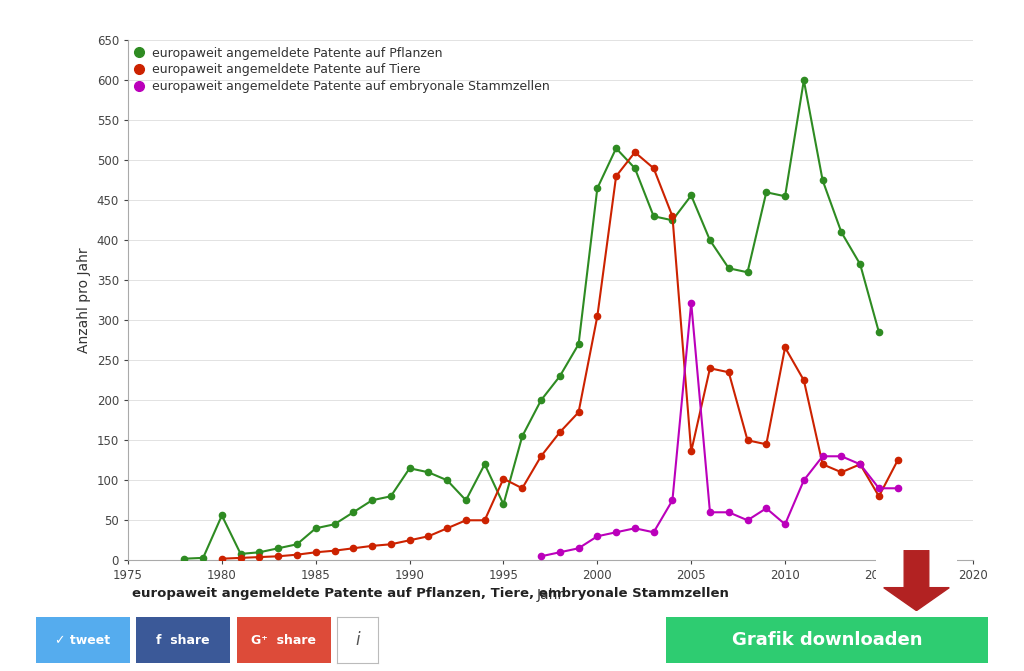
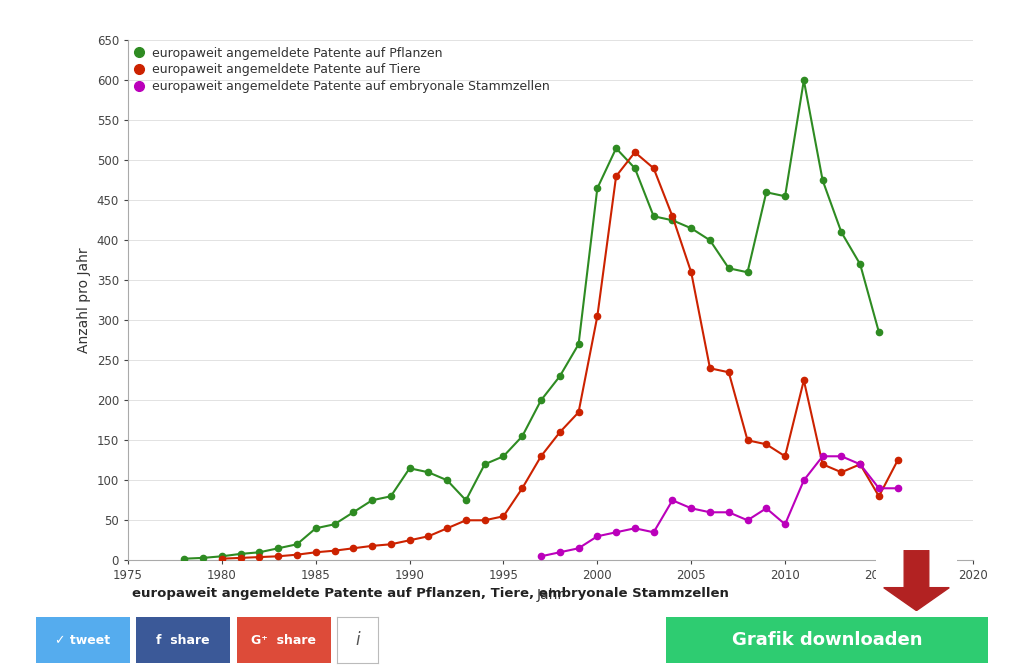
europaweit angemeldete Patente auf Pflanzen/1980: 56 -> 5
europaweit angemeldete Patente auf Pflanzen/1995: 70 -> 130
europaweit angemeldete Patente auf Tiere/1995: 102 -> 55
europaweit angemeldete Patente auf Pflanzen/2005: 456 -> 415
europaweit angemeldete Patente auf Tiere/2005: 136 -> 360
europaweit angemeldete Patente auf embryonale Stammzellen/2005: 322 -> 65
europaweit angemeldete Patente auf Tiere/2010: 266 -> 130
